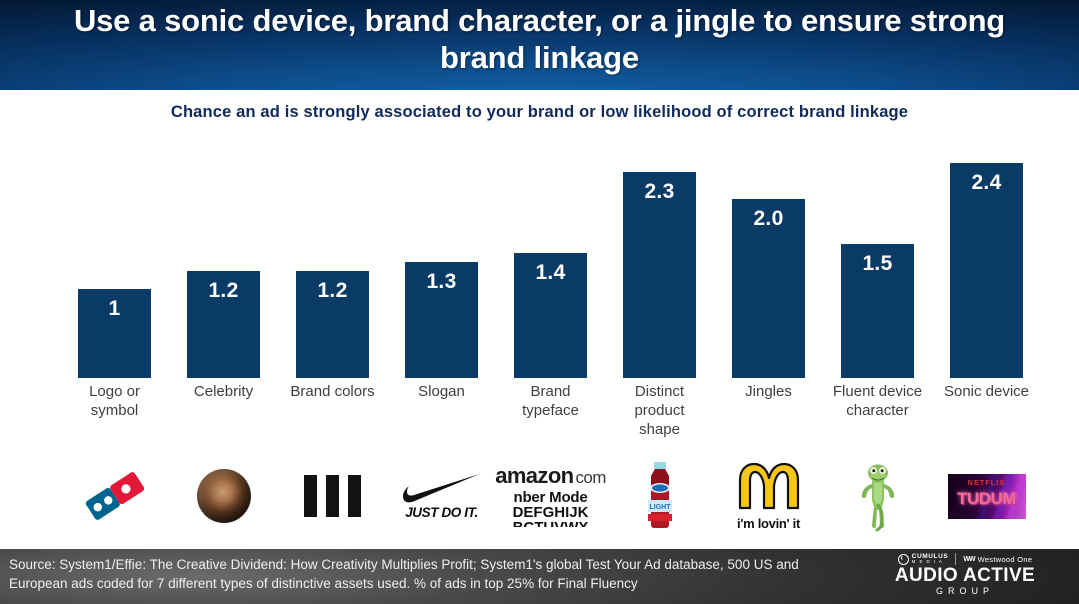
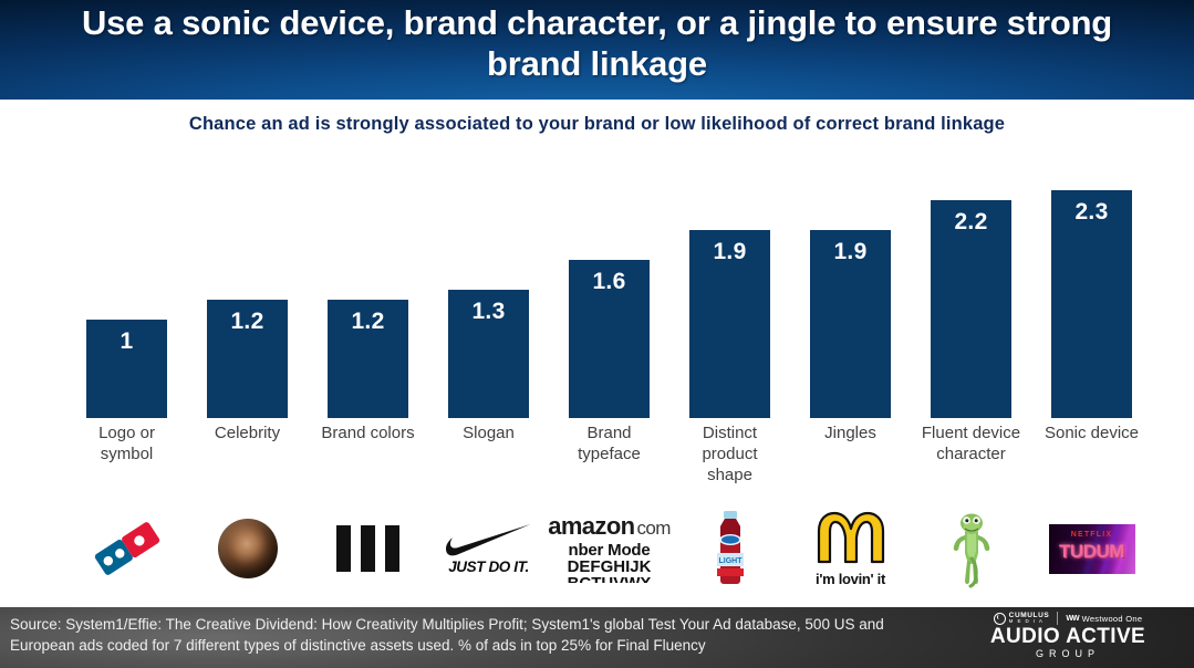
Brand typeface: 1.4 -> 1.6
Distinct product shape: 2.3 -> 1.9
Jingles: 2.0 -> 1.9
Fluent device character: 1.5 -> 2.2
Sonic device: 2.4 -> 2.3
